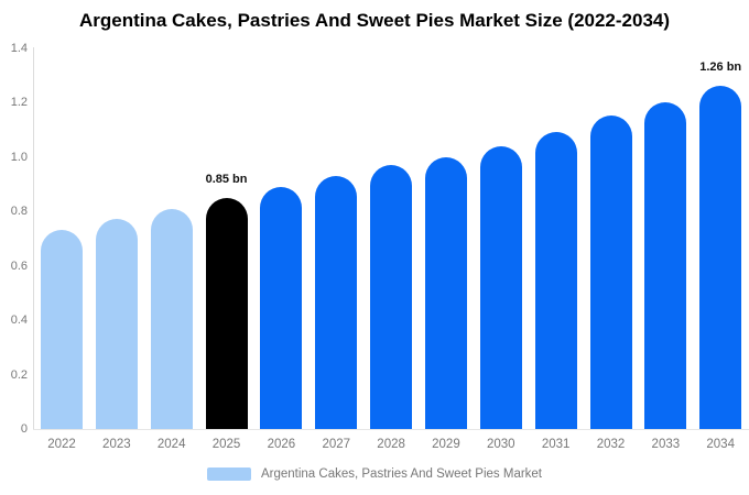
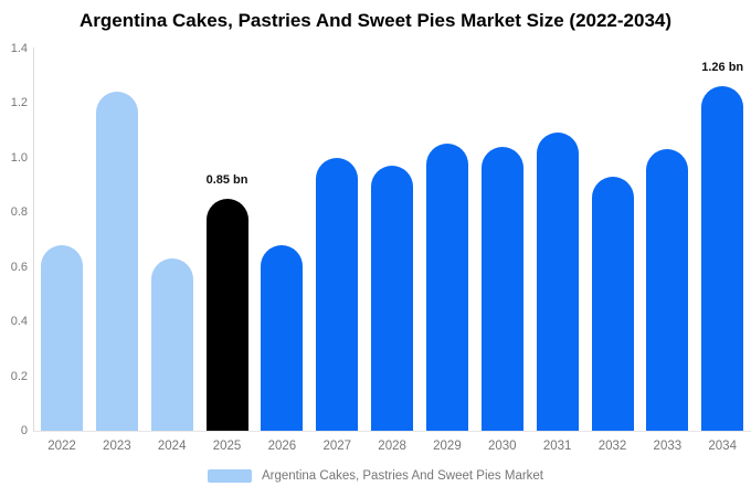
2022: 0.73 -> 0.68
2023: 0.77 -> 1.24
2024: 0.81 -> 0.63
2026: 0.89 -> 0.68
2027: 0.93 -> 1.00
2029: 1.00 -> 1.05
2032: 1.15 -> 0.93
2033: 1.20 -> 1.03
